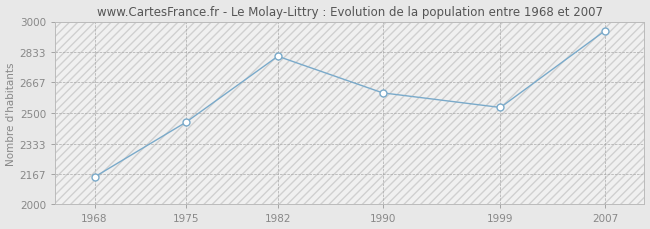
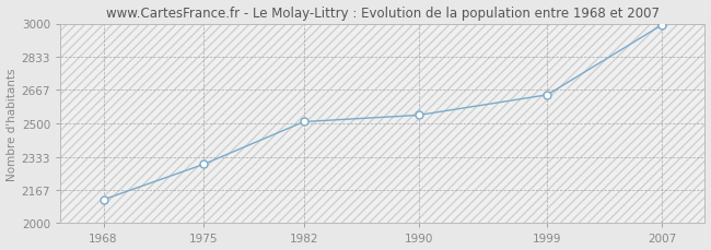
1968: 2150 -> 2120
1975: 2450 -> 2300
1982: 2810 -> 2510
1990: 2610 -> 2540
1999: 2530 -> 2640
2007: 2950 -> 2990
